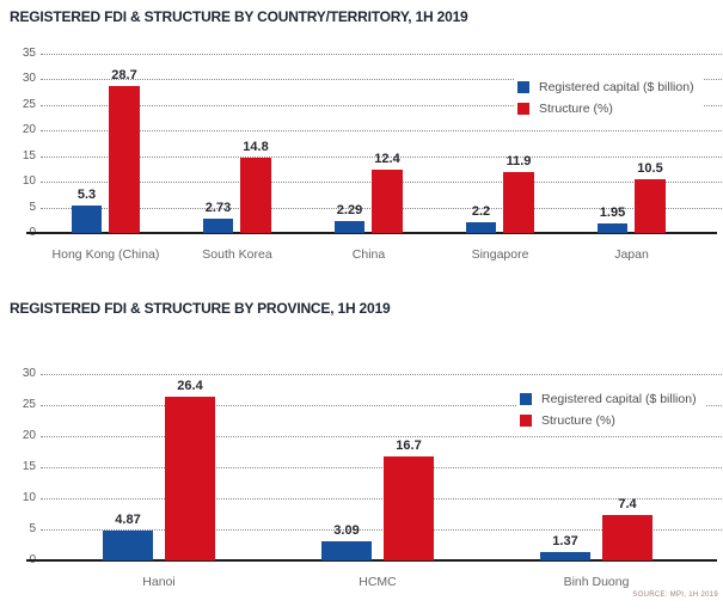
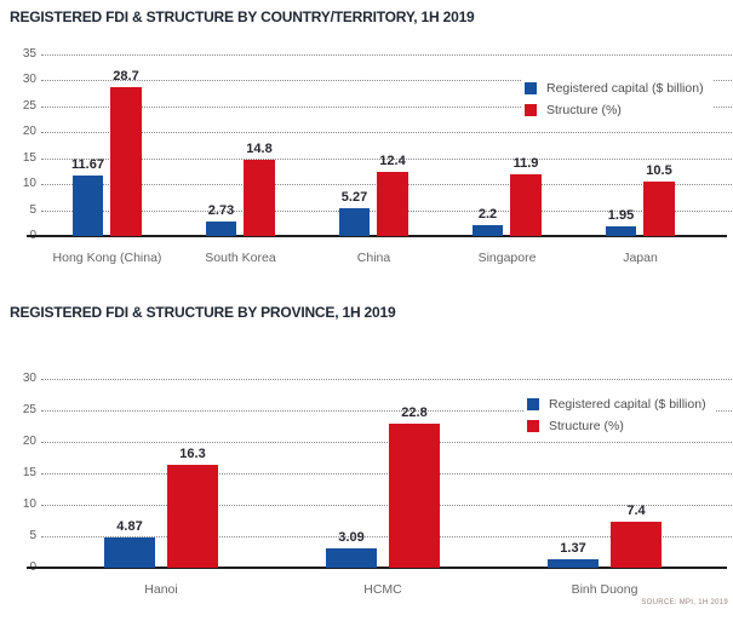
REGISTERED FDI & STRUCTURE BY COUNTRY/TERRITORY, 1H 2019/Registered capital ($ billion)/Hong Kong (China): 5.3 -> 11.67
REGISTERED FDI & STRUCTURE BY COUNTRY/TERRITORY, 1H 2019/Registered capital ($ billion)/China: 2.29 -> 5.27
REGISTERED FDI & STRUCTURE BY PROVINCE, 1H 2019/Structure (%)/Hanoi: 26.4 -> 16.3
REGISTERED FDI & STRUCTURE BY PROVINCE, 1H 2019/Structure (%)/HCMC: 16.7 -> 22.8
